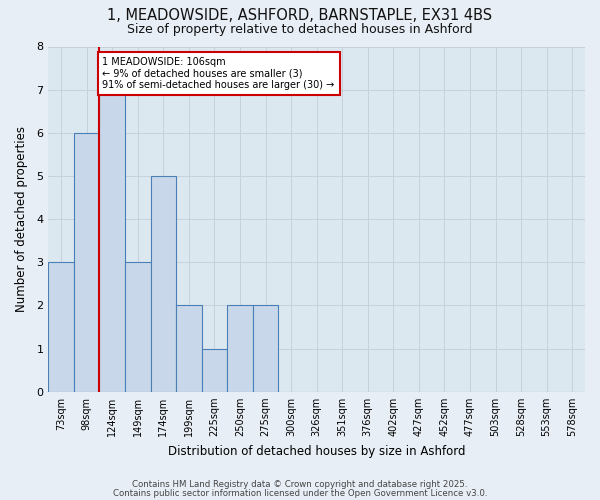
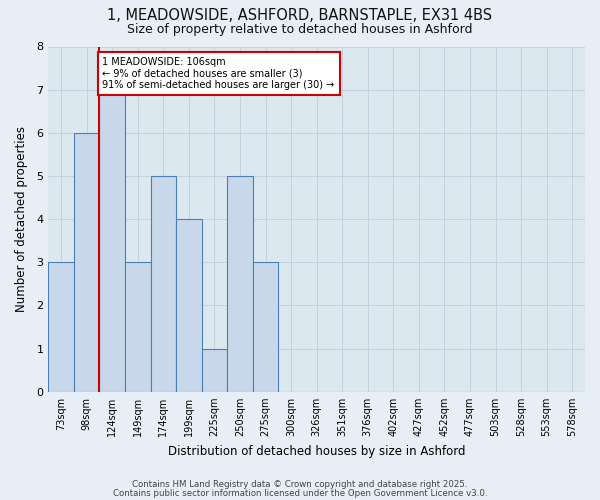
199sqm: 2 -> 4
250sqm: 2 -> 5
275sqm: 2 -> 3
